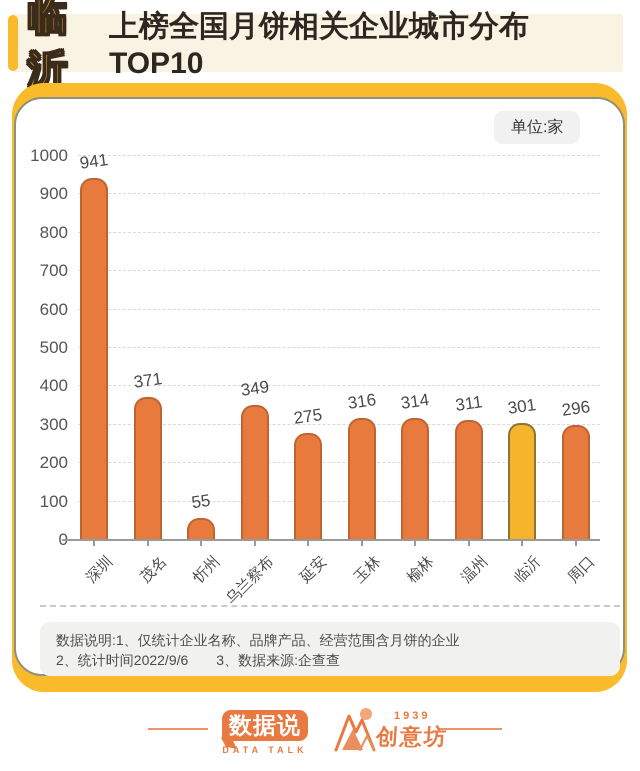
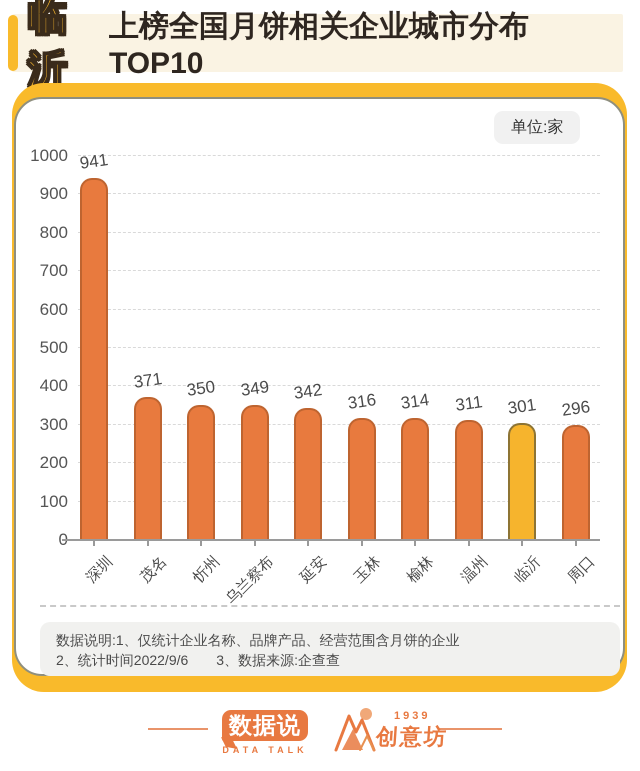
忻州: 55 -> 350
延安: 275 -> 342
